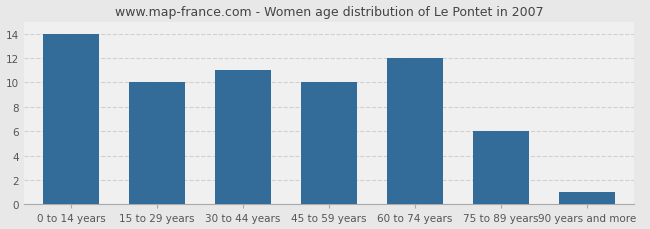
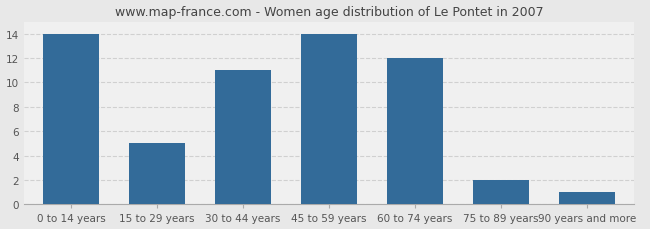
15 to 29 years: 10 -> 5
45 to 59 years: 10 -> 14
75 to 89 years: 6 -> 2
